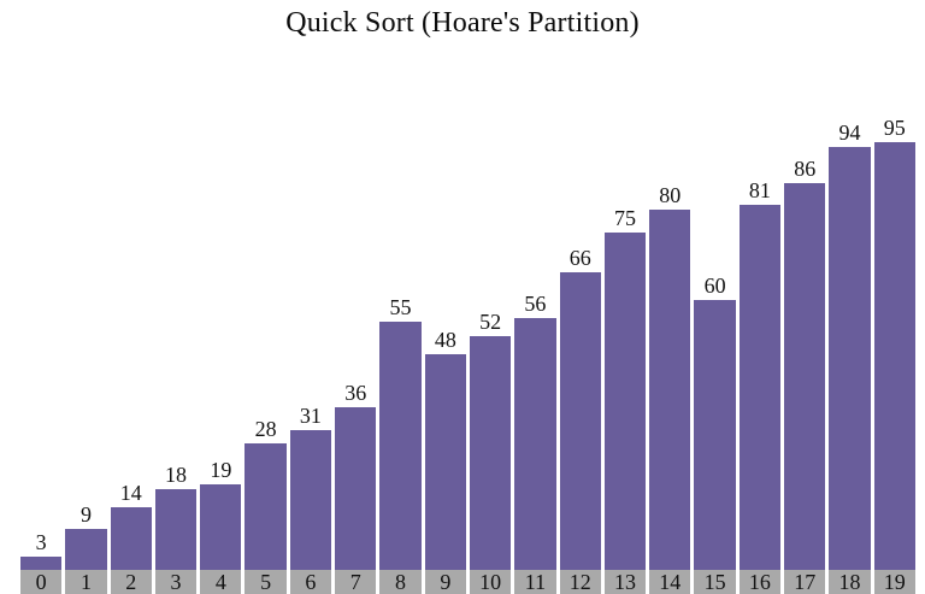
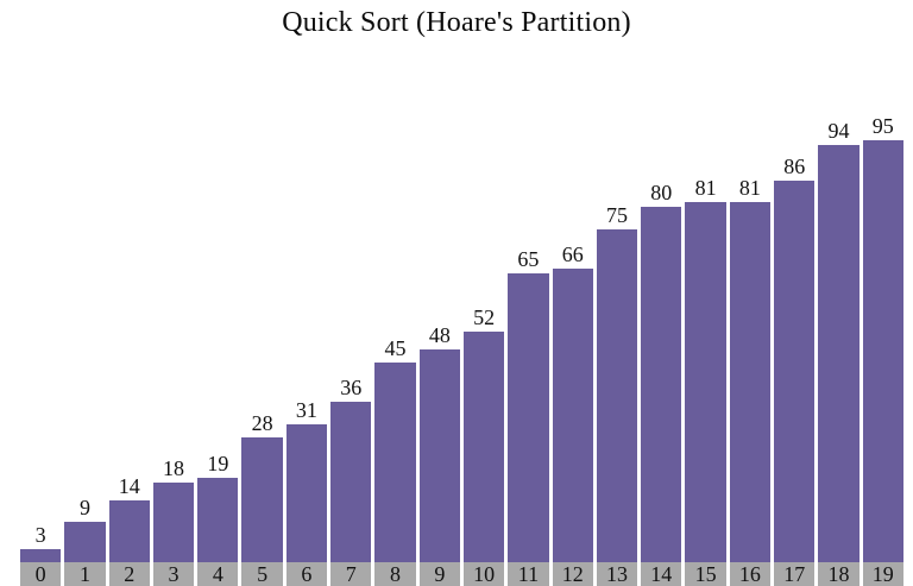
8: 55 -> 45
11: 56 -> 65
15: 60 -> 81
